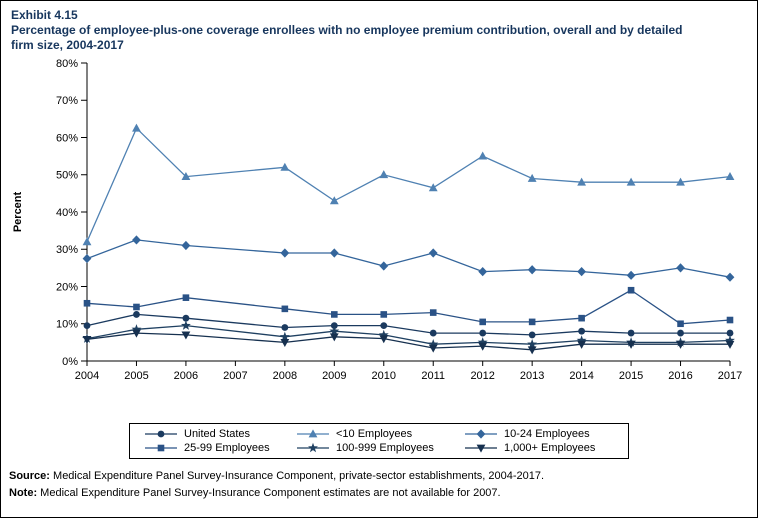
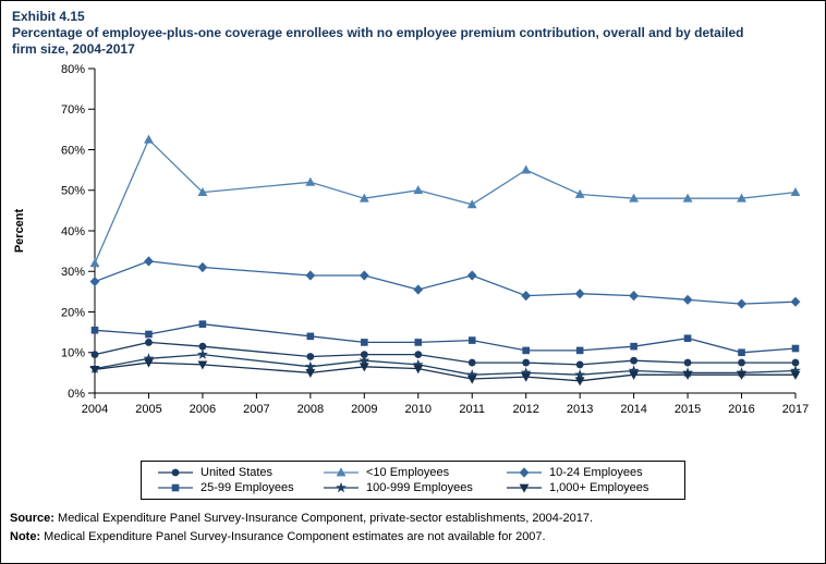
<10 Employees/2009: 43% -> 48%
25-99 Employees/2015: 19% -> 14%
10-24 Employees/2016: 25% -> 22%
